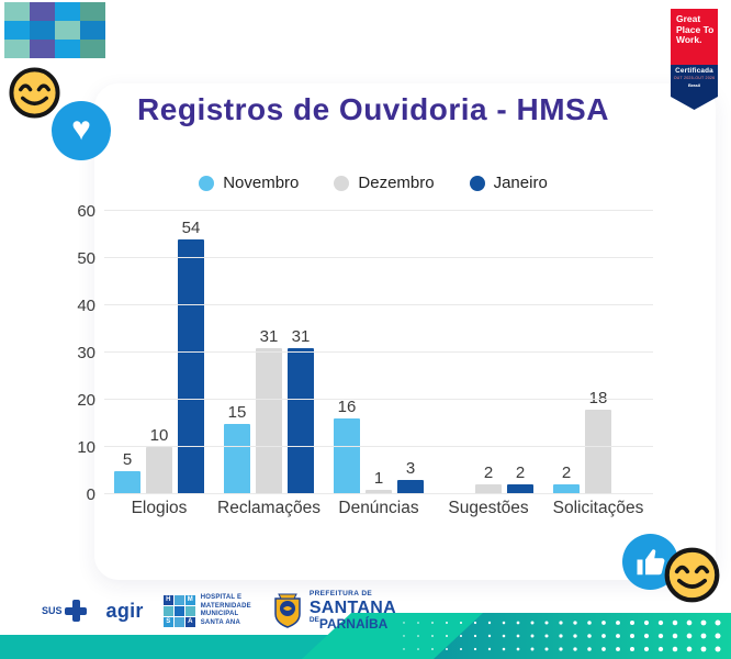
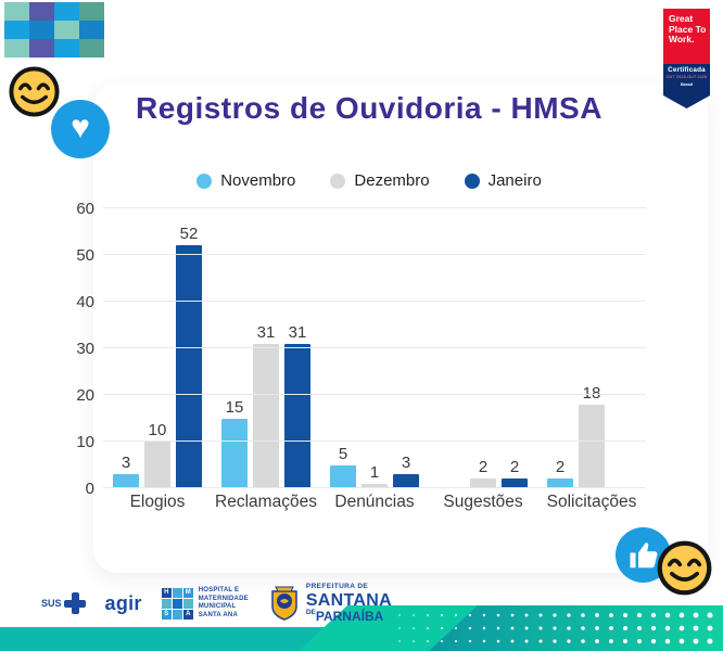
Novembro/Elogios: 5 -> 3
Janeiro/Elogios: 54 -> 52
Novembro/Denúncias: 16 -> 5
